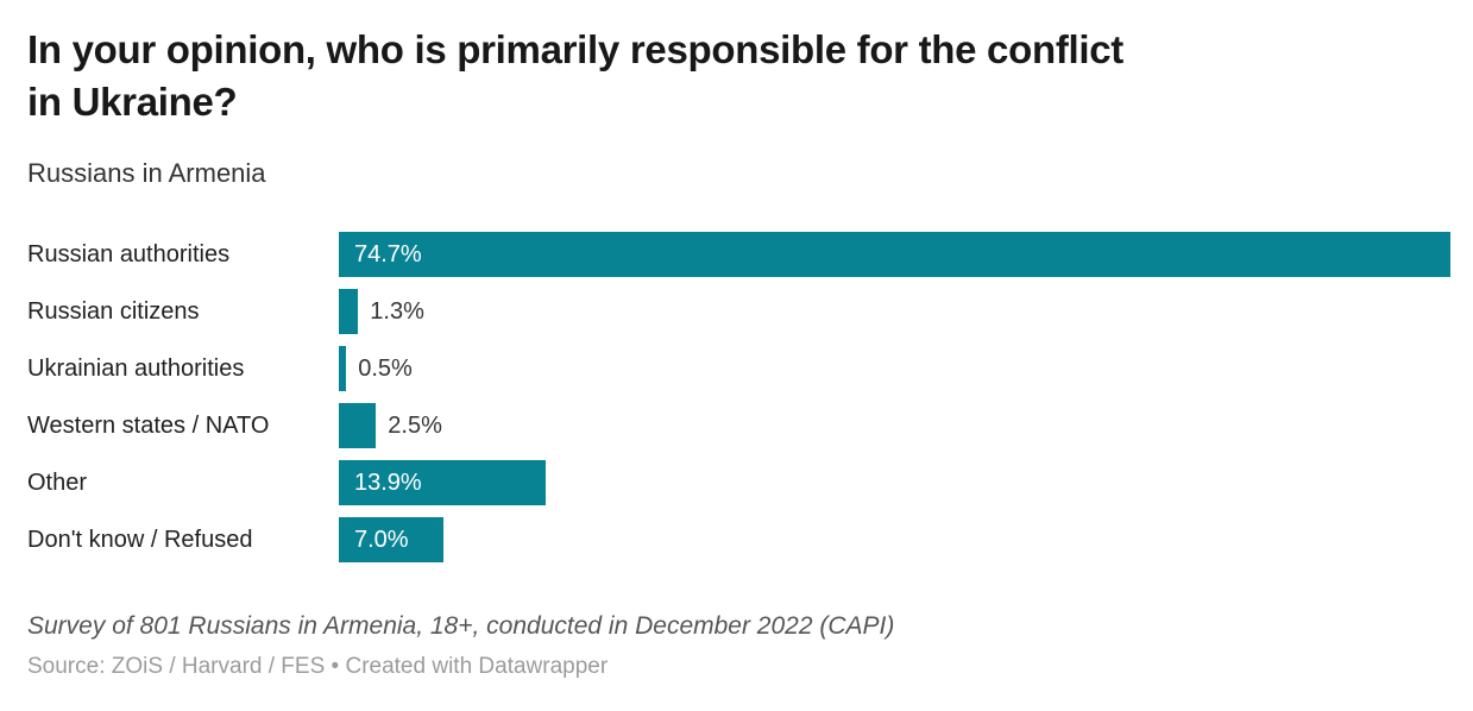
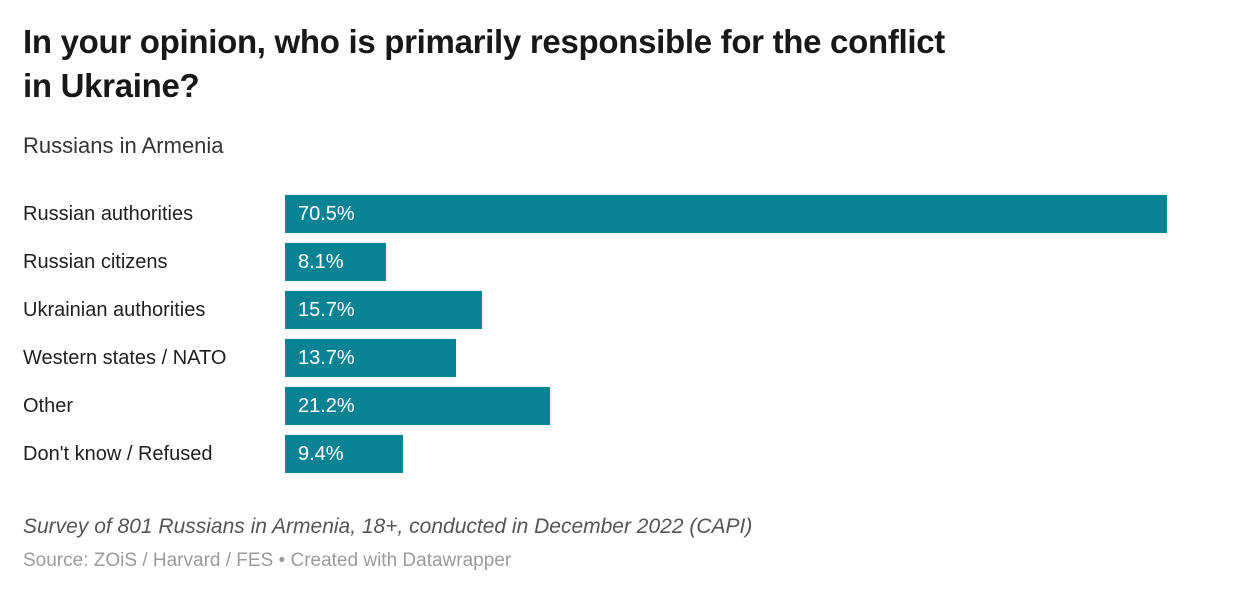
Russian authorities: 74.7% -> 70.5%
Russian citizens: 1.3% -> 8.1%
Ukrainian authorities: 0.5% -> 15.7%
Western states / NATO: 2.5% -> 13.7%
Other: 13.9% -> 21.2%
Don't know / Refused: 7.0% -> 9.4%
